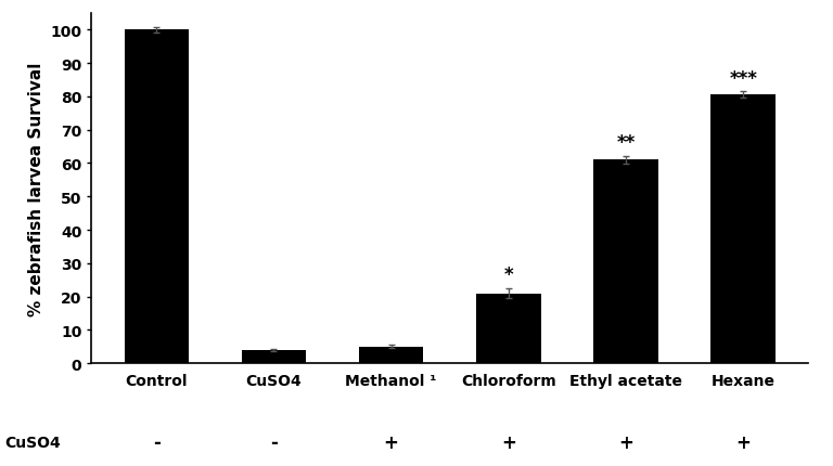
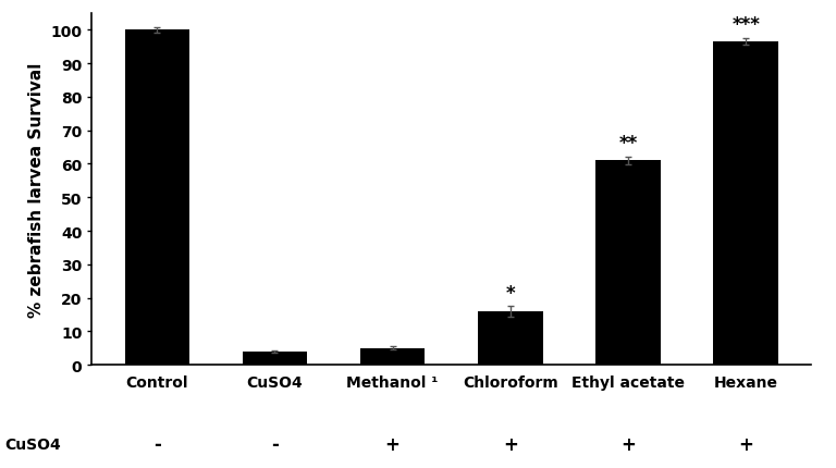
Chloroform: 21.0 -> 16.0
Hexane: 80.5 -> 96.5
